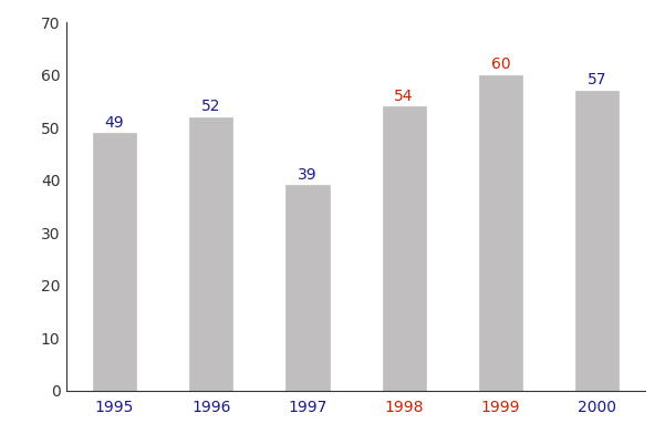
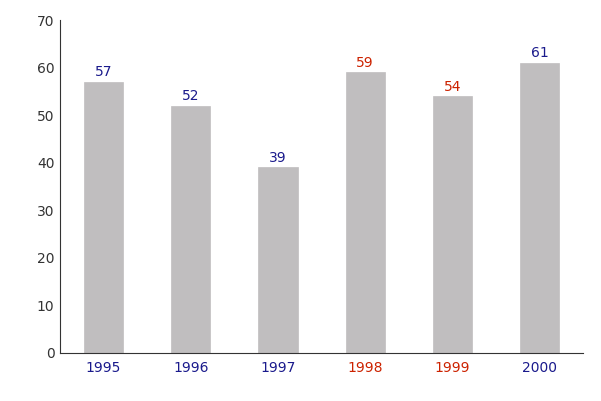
1995: 49 -> 57
1998: 54 -> 59
1999: 60 -> 54
2000: 57 -> 61
